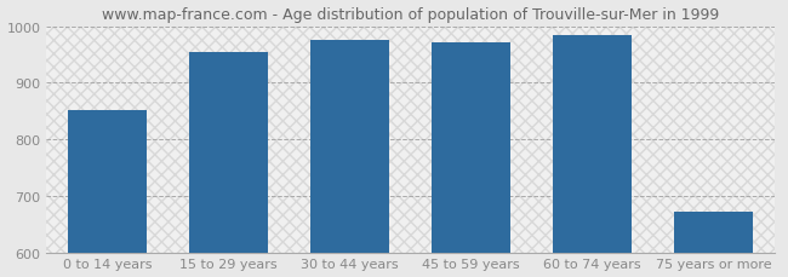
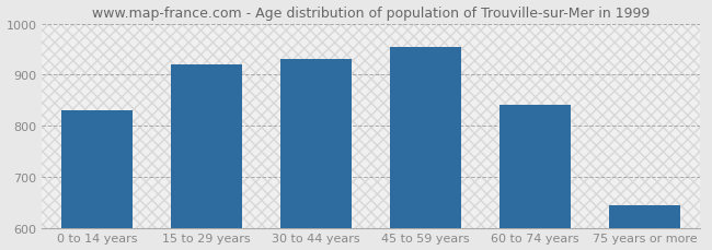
0 to 14 years: 851 -> 830
15 to 29 years: 953 -> 920
30 to 44 years: 976 -> 930
45 to 59 years: 971 -> 955
60 to 74 years: 985 -> 840
75 years or more: 671 -> 645
